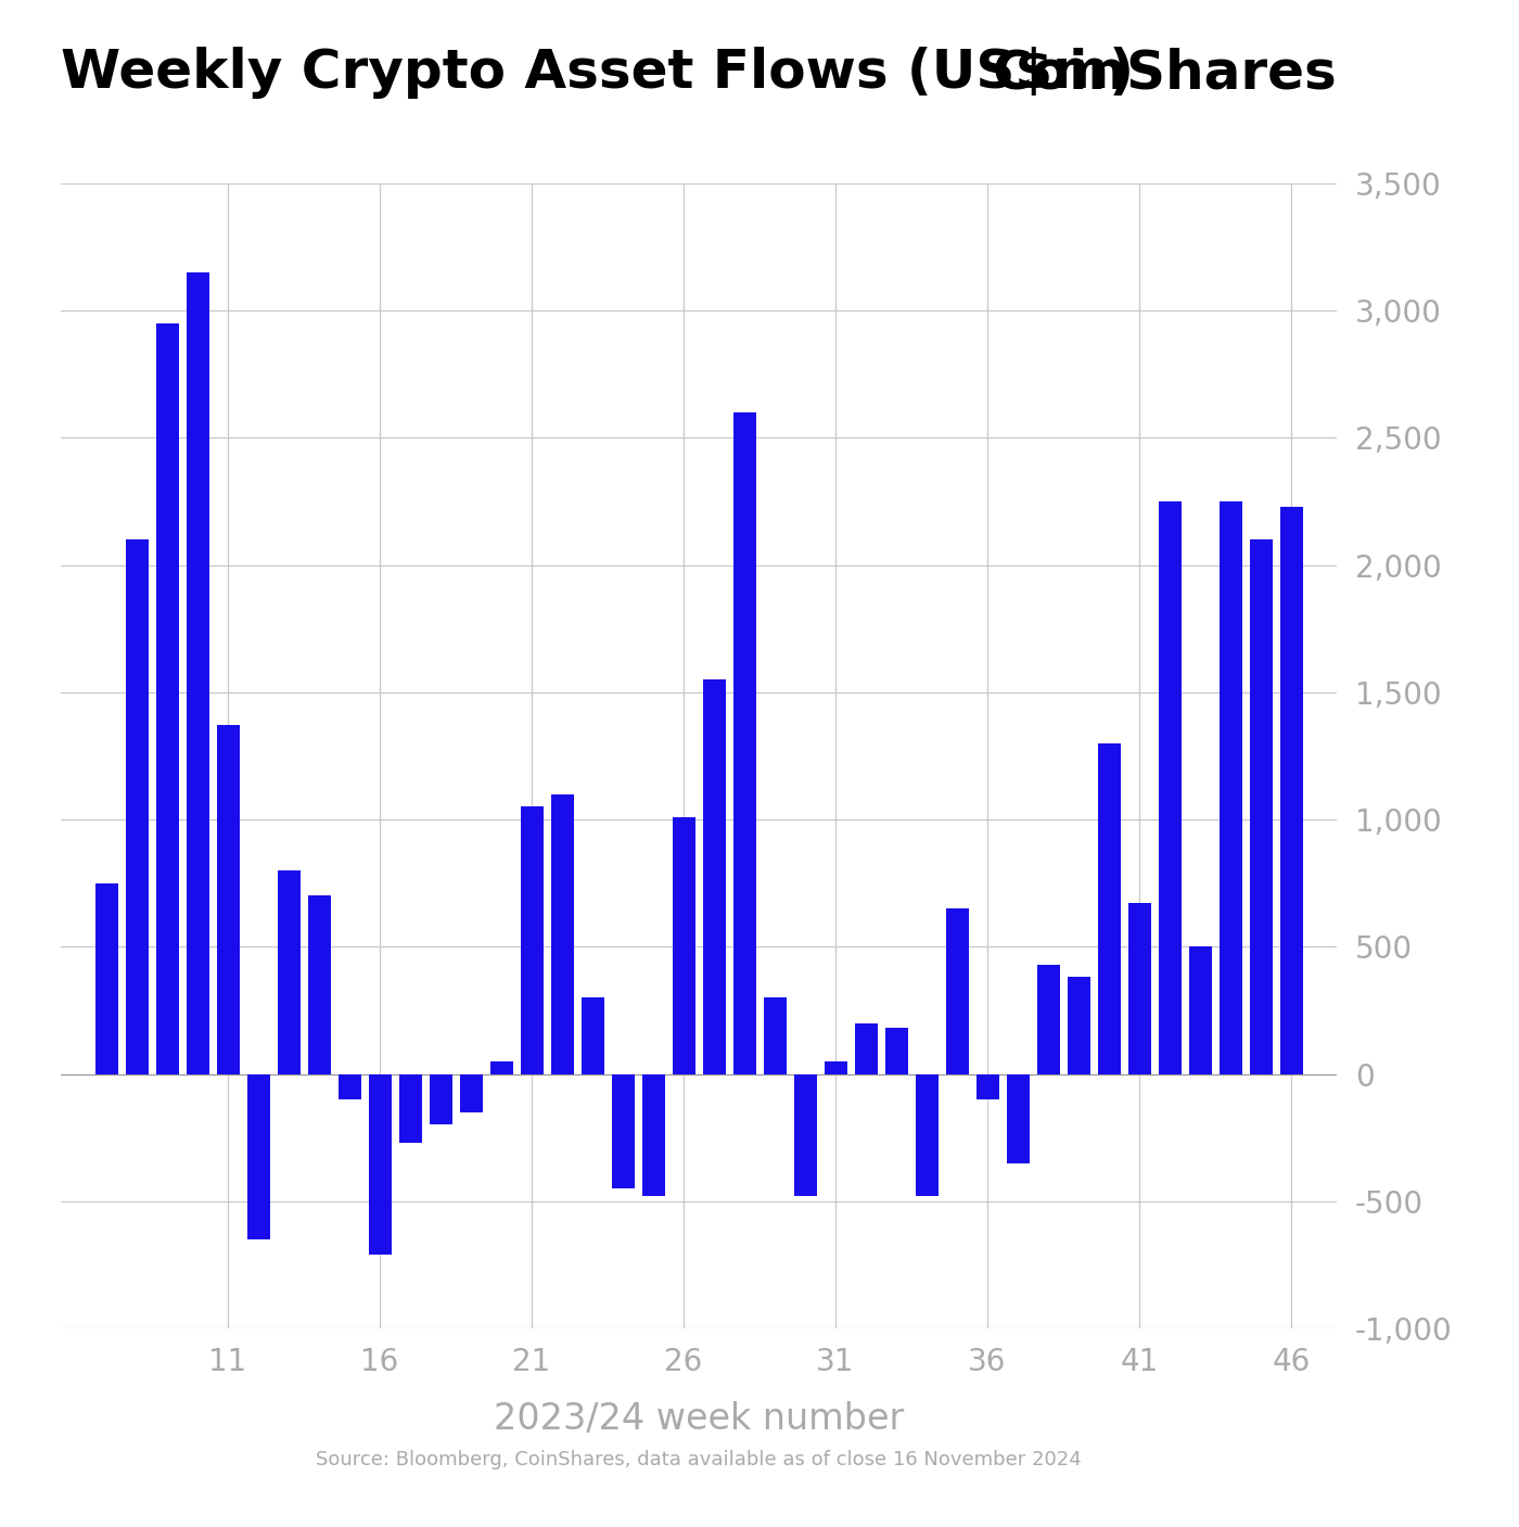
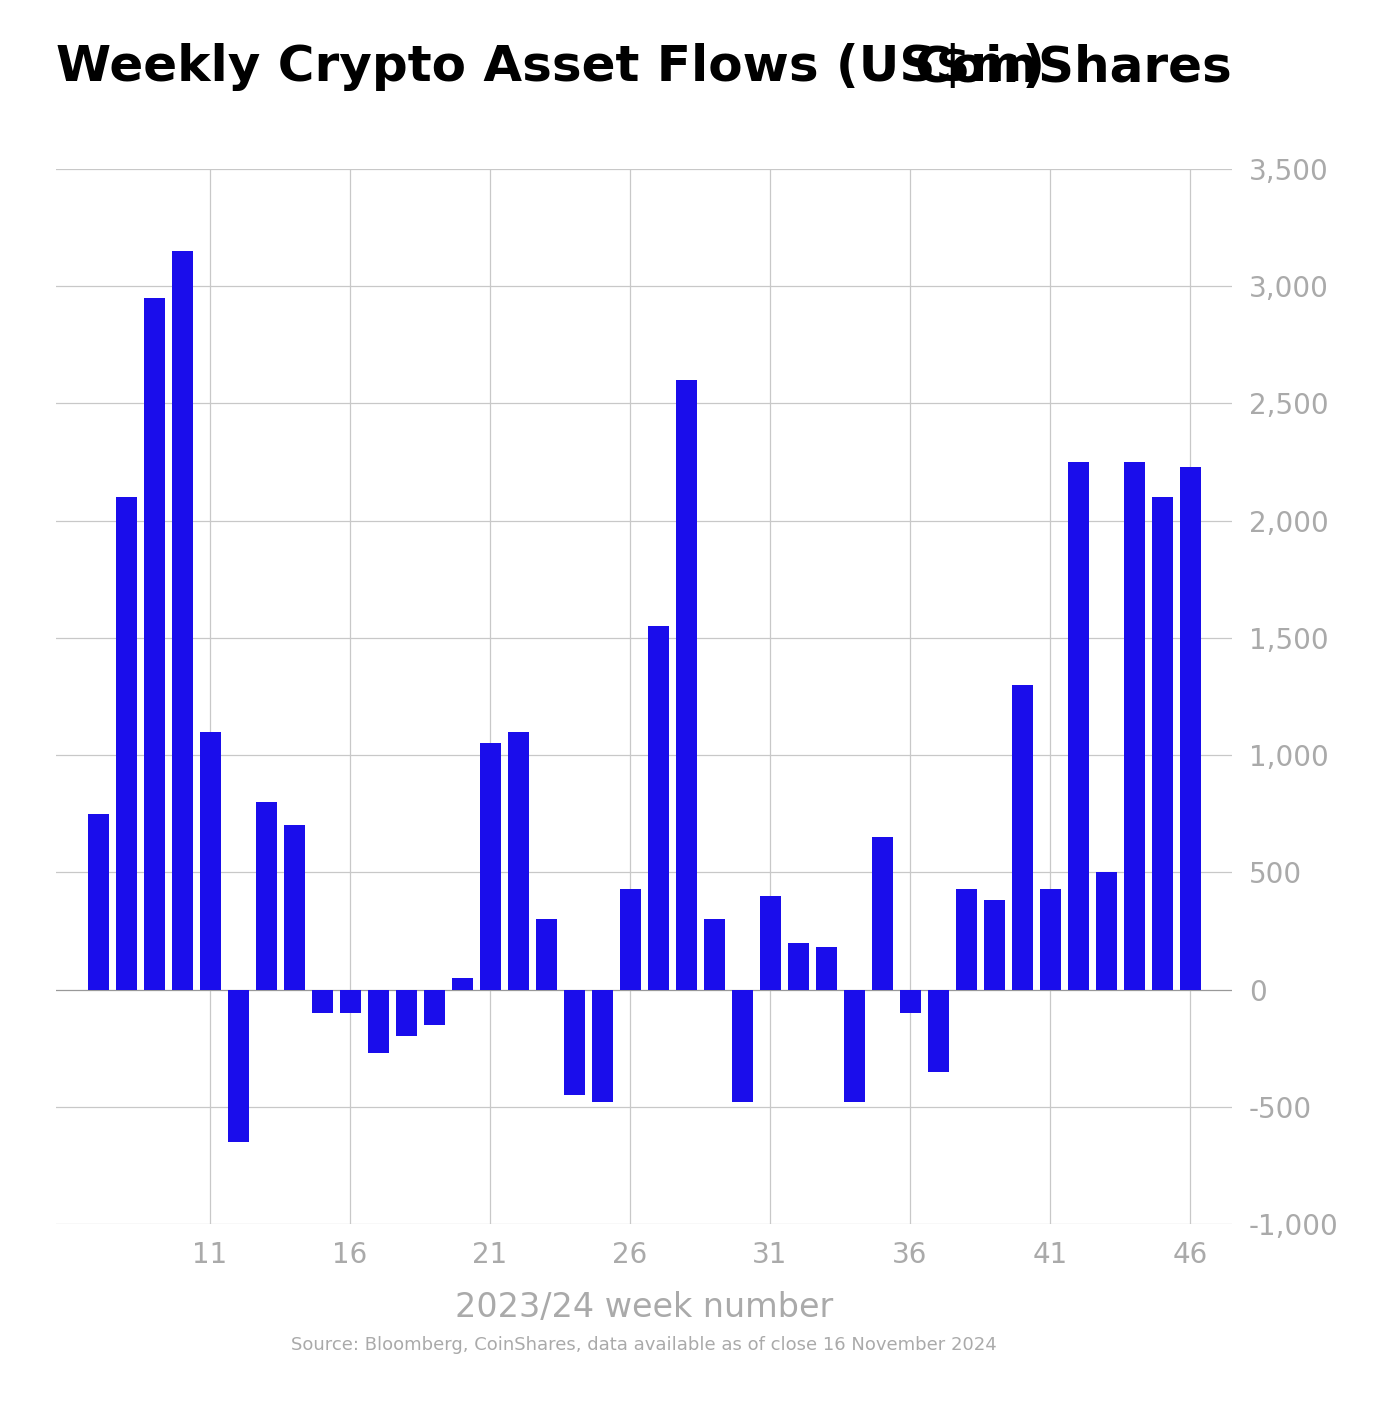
11: 1,370 -> 1,100
16: -710 -> -100
26: 1,010 -> 430
31: 50 -> 400
41: 670 -> 430
